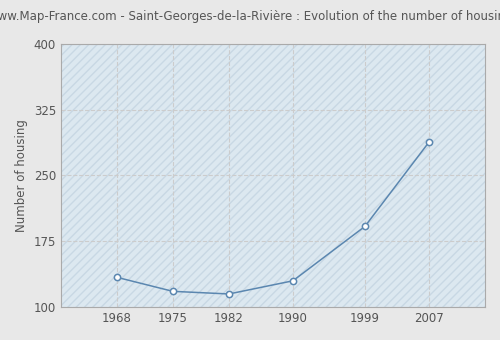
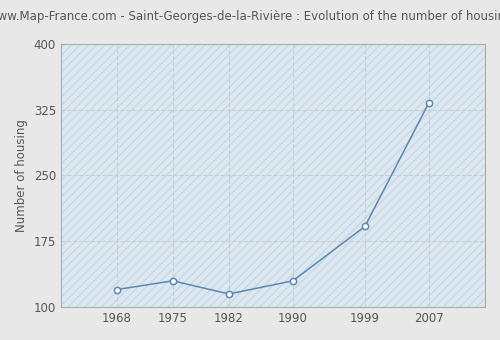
1968: 134 -> 120
1975: 118 -> 130
2007: 288 -> 333
